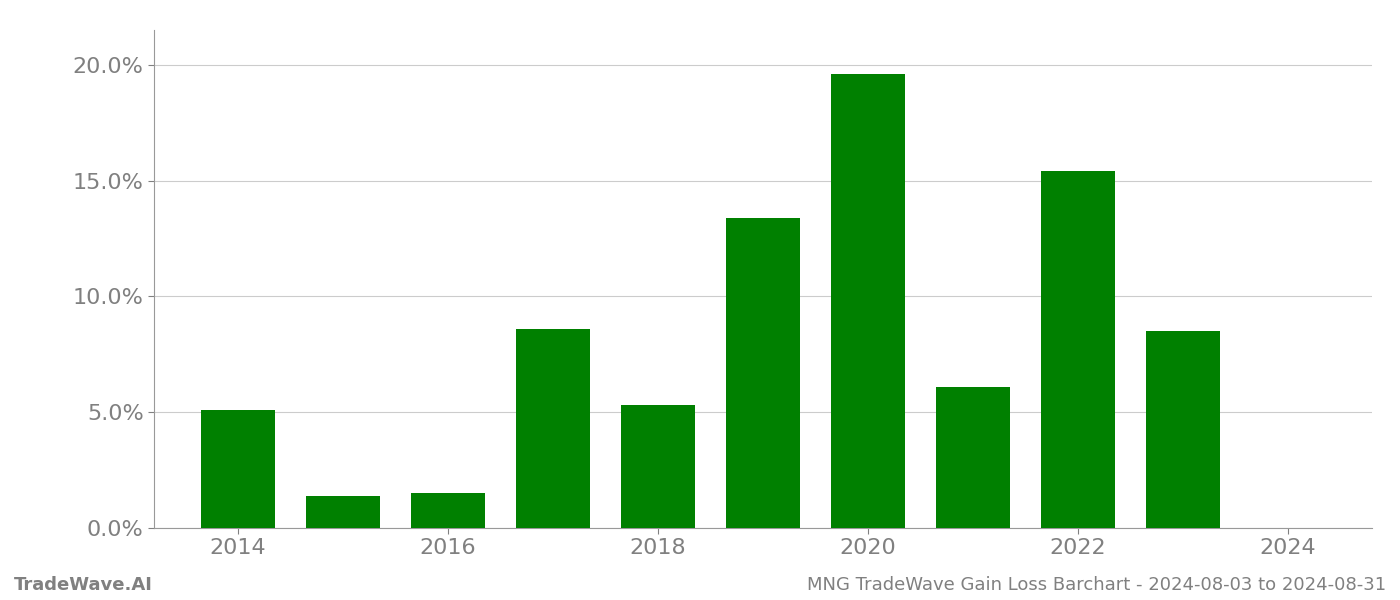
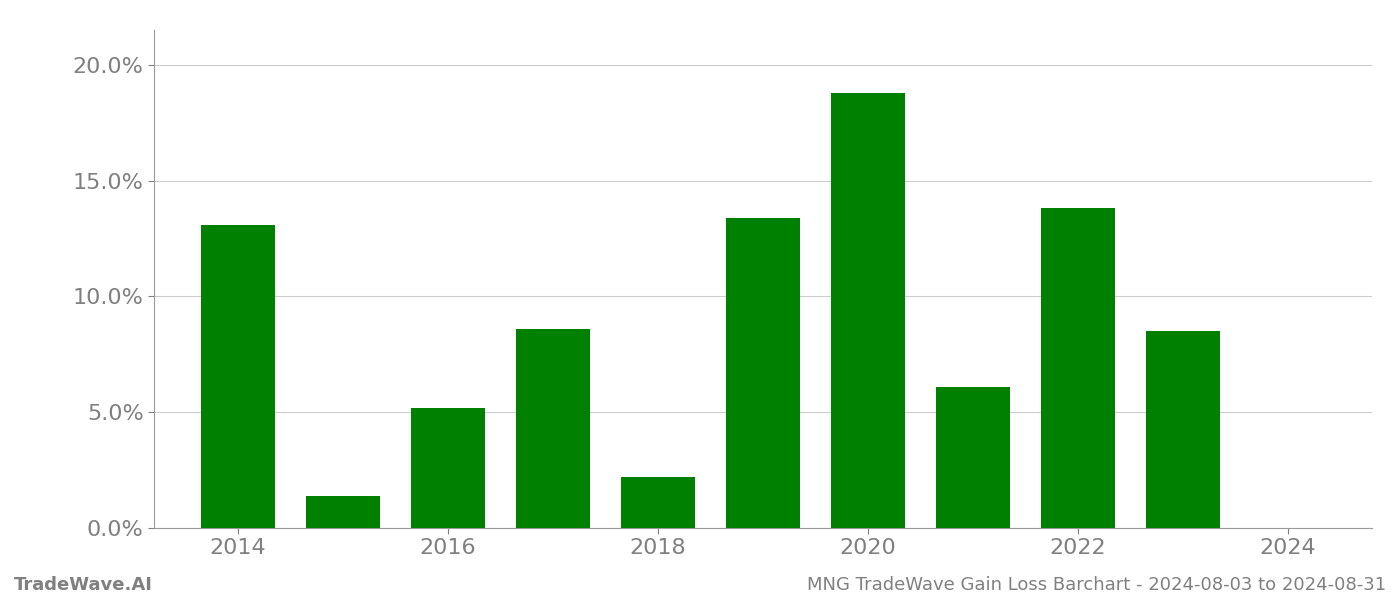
2014: 5.1% -> 13.1%
2016: 1.5% -> 5.2%
2018: 5.3% -> 2.2%
2020: 19.6% -> 18.8%
2022: 15.4% -> 13.8%
